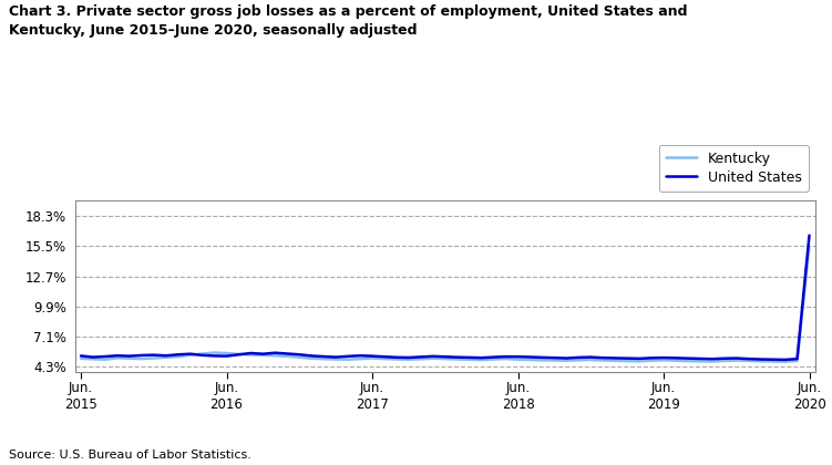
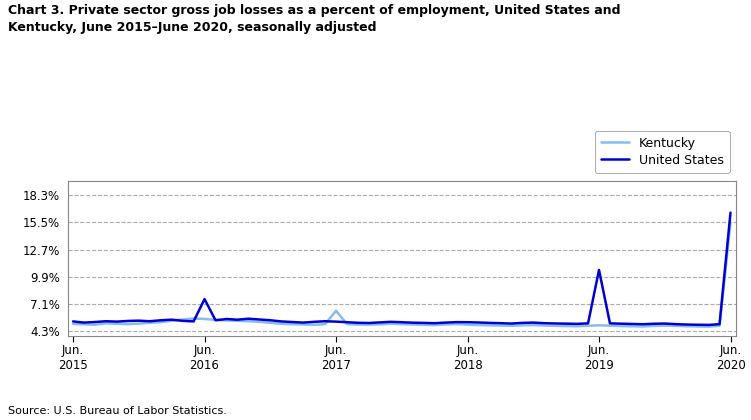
United States/Jun. 2016: 5.3% -> 7.6%
Kentucky/Jun. 2017: 5.1% -> 6.4%
United States/Jun. 2019: 5.1% -> 10.6%
